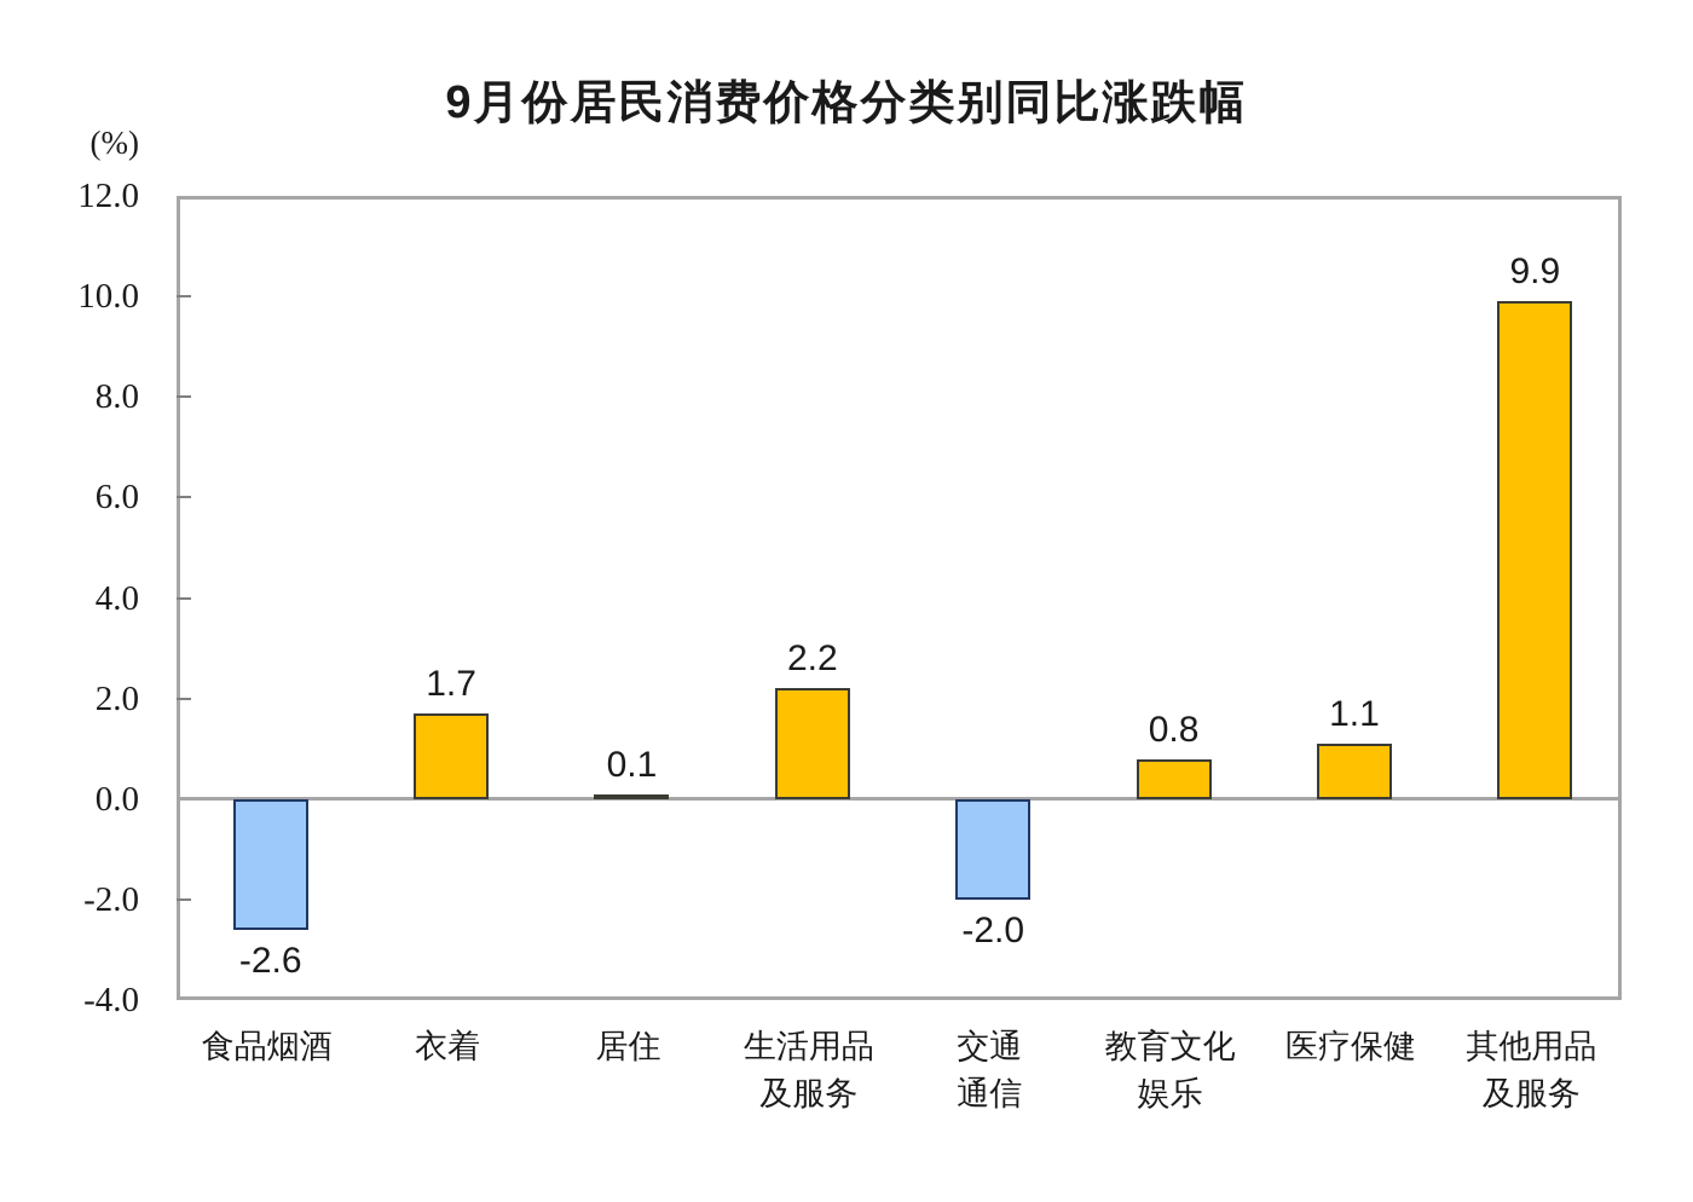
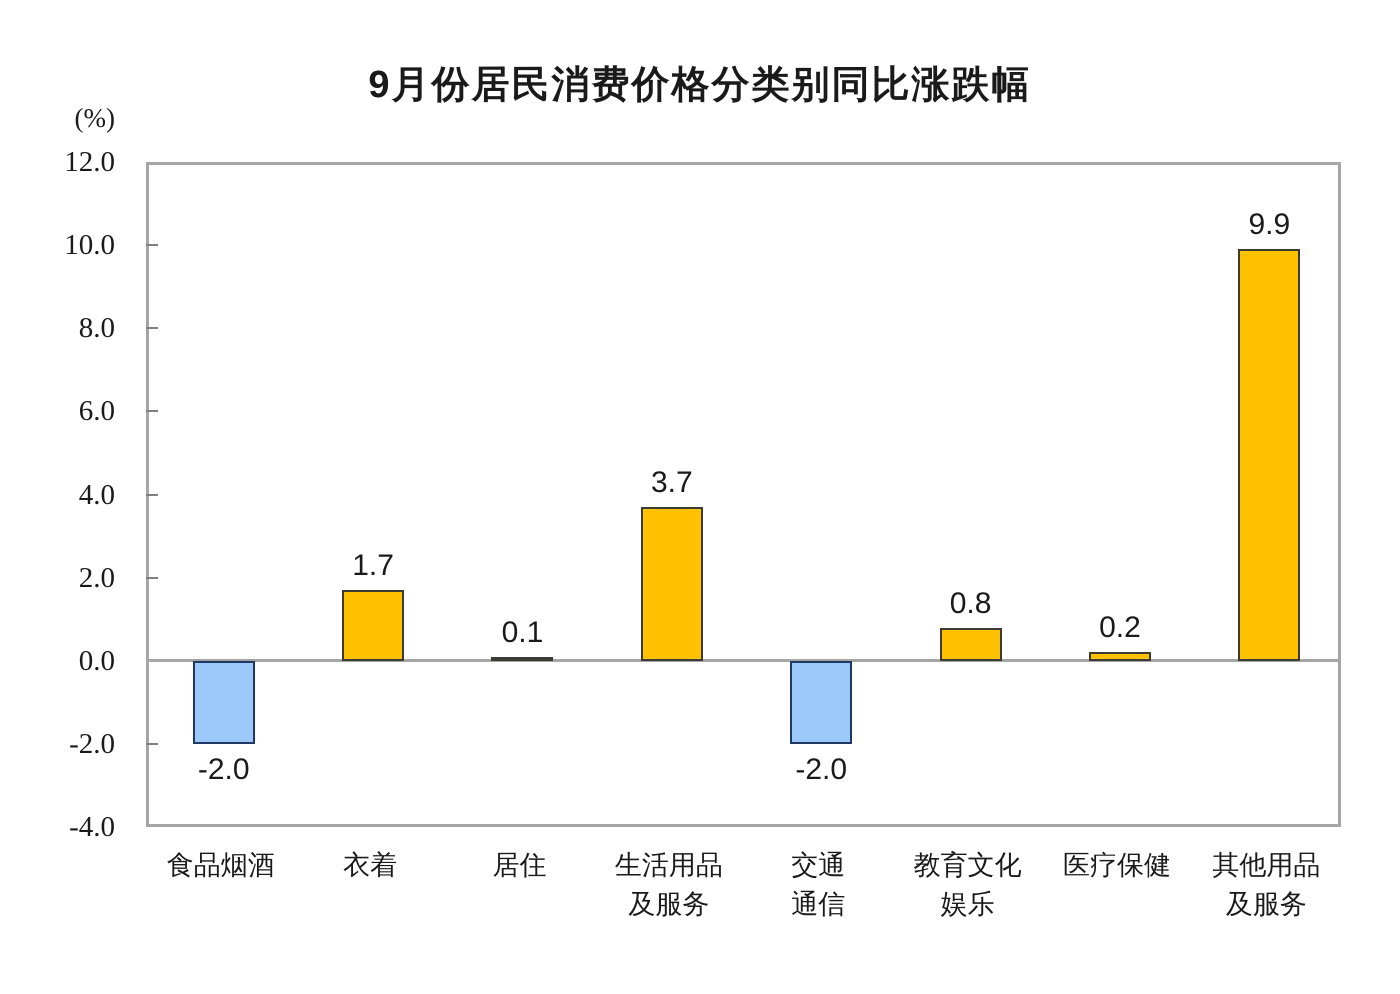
食品烟酒: -2.6 -> -2.0
生活用品 及服务: 2.2 -> 3.7
医疗保健: 1.1 -> 0.2
